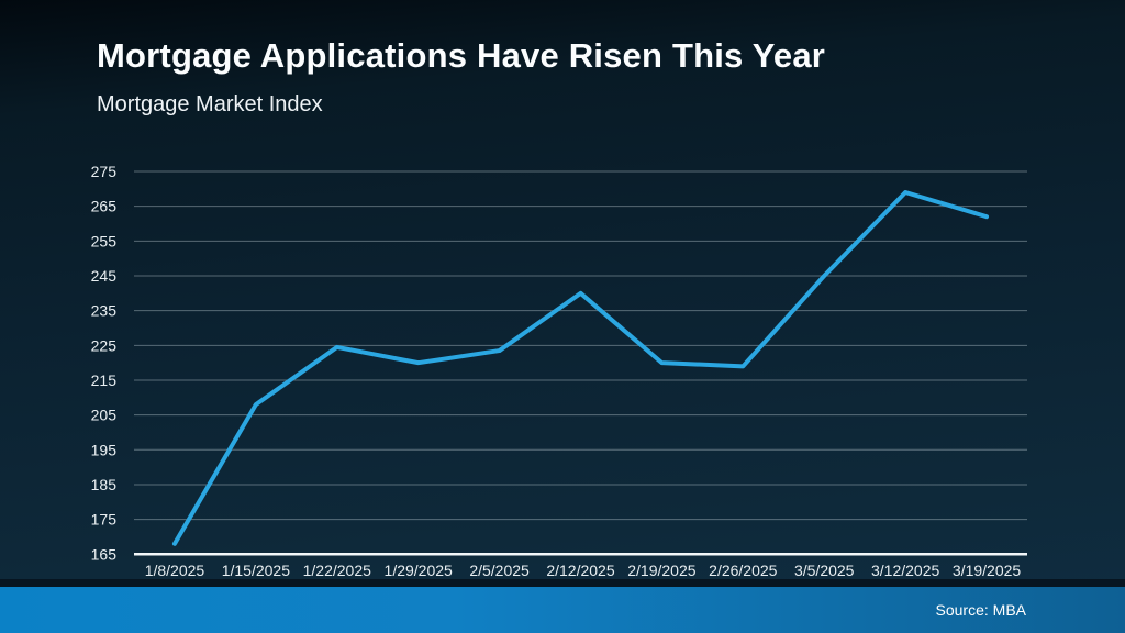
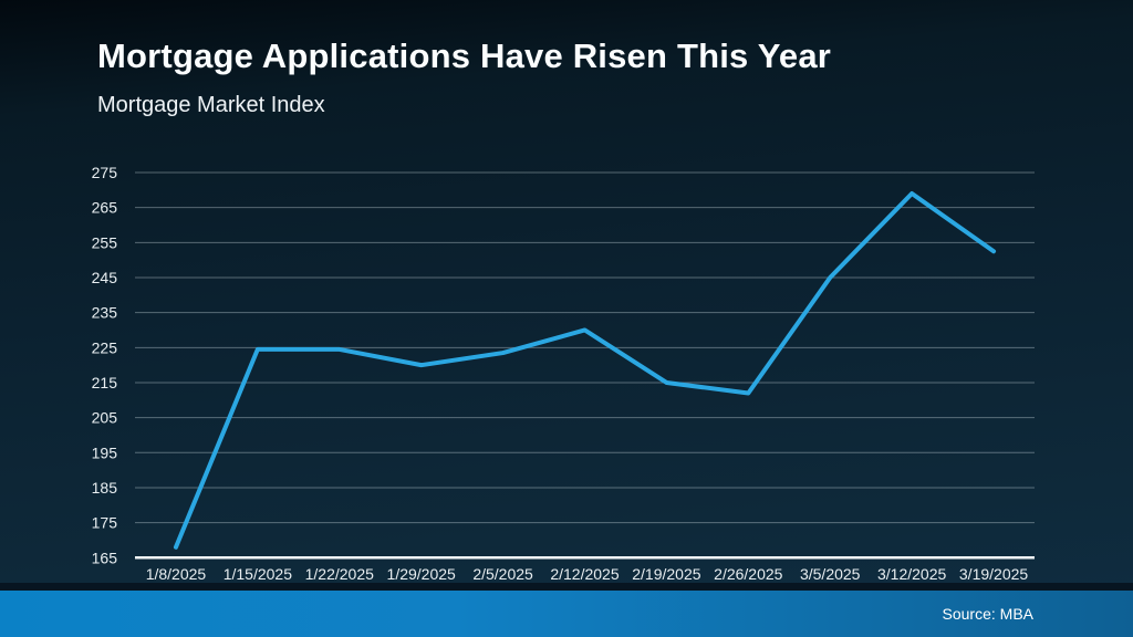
1/15/2025: 208 -> 224
2/12/2025: 240 -> 230
2/19/2025: 220 -> 215
2/26/2025: 219 -> 212
3/19/2025: 262 -> 252
